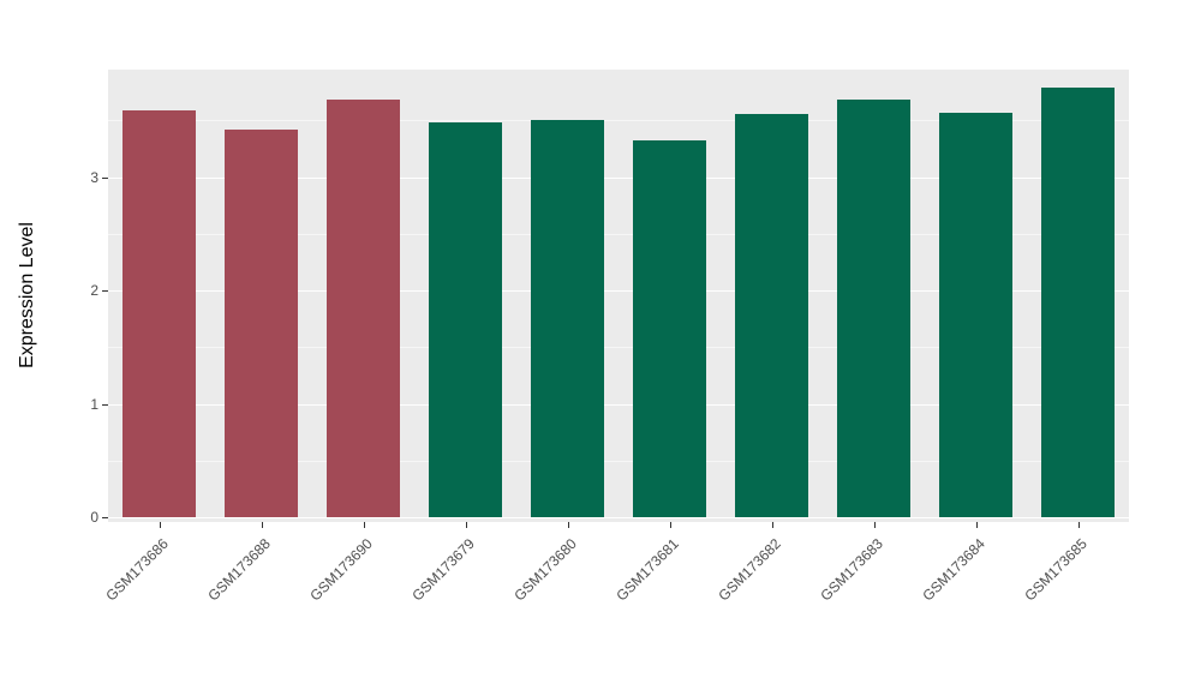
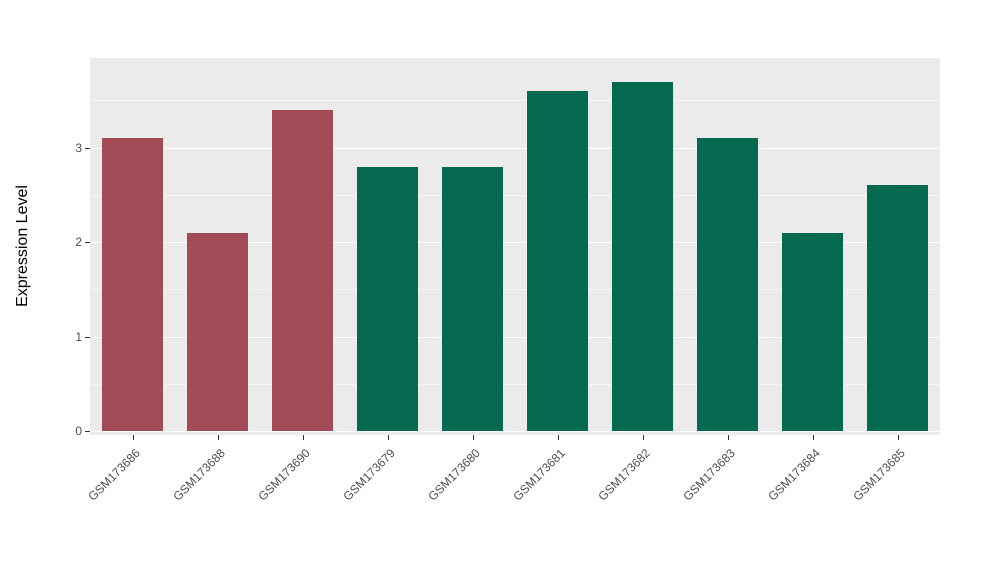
GSM173686: 3.6 -> 3.1
GSM173688: 3.4 -> 2.1
GSM173690: 3.7 -> 3.4
GSM173679: 3.5 -> 2.8
GSM173680: 3.5 -> 2.8
GSM173681: 3.3 -> 3.6
GSM173682: 3.6 -> 3.7
GSM173683: 3.7 -> 3.1
GSM173684: 3.6 -> 2.1
GSM173685: 3.8 -> 2.6
